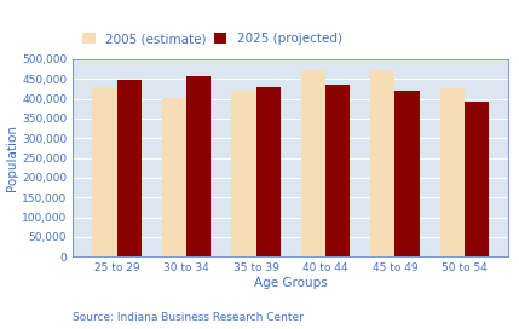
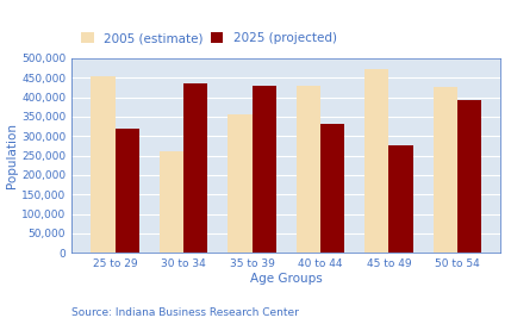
2005 (estimate)/25 to 29: 428,000 -> 455,000
2025 (projected)/25 to 29: 447,000 -> 320,000
2005 (estimate)/30 to 34: 403,000 -> 260,000
2025 (projected)/30 to 34: 458,000 -> 435,000
2005 (estimate)/35 to 39: 421,000 -> 355,000
2005 (estimate)/40 to 44: 472,000 -> 430,000
2025 (projected)/40 to 44: 435,000 -> 330,000
2025 (projected)/45 to 49: 421,000 -> 275,000
